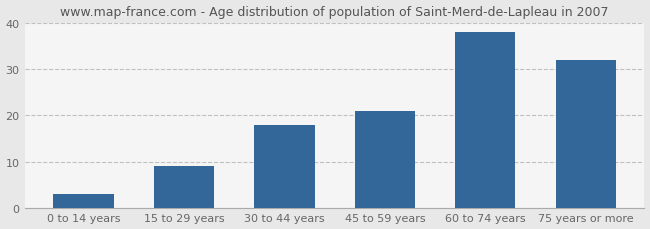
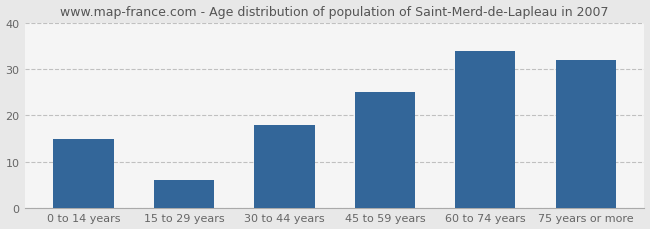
0 to 14 years: 3 -> 15
15 to 29 years: 9 -> 6
45 to 59 years: 21 -> 25
60 to 74 years: 38 -> 34
